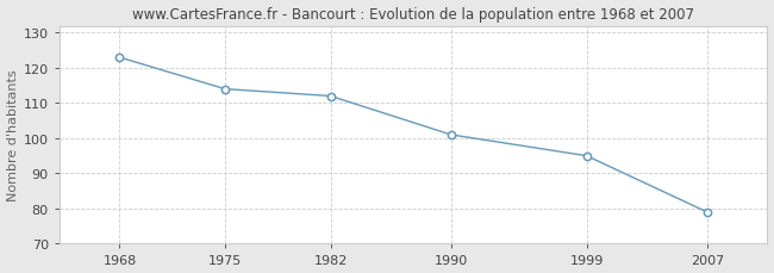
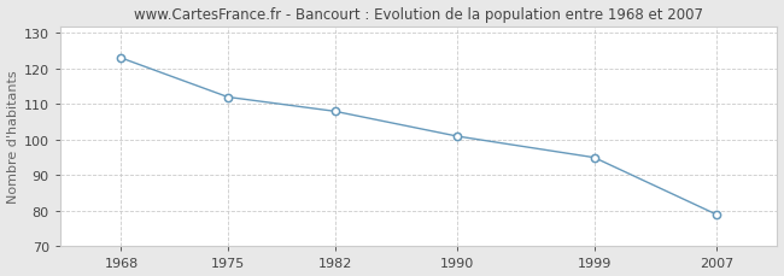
1975: 114 -> 112
1982: 112 -> 108
